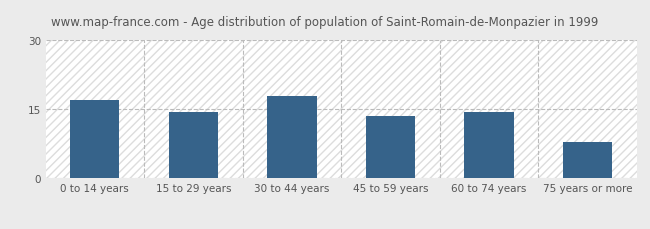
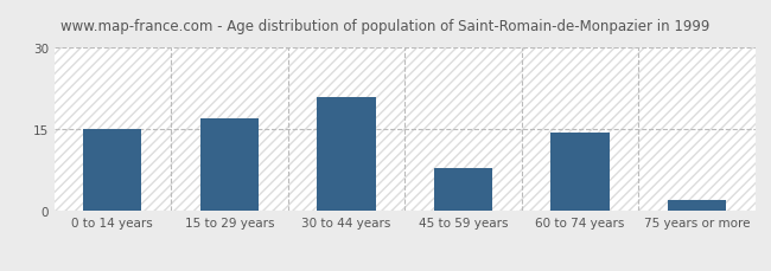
0 to 14 years: 17.0 -> 15.0
15 to 29 years: 14.5 -> 17.0
30 to 44 years: 18.0 -> 21.0
45 to 59 years: 13.5 -> 8.0
75 years or more: 8.0 -> 2.0
